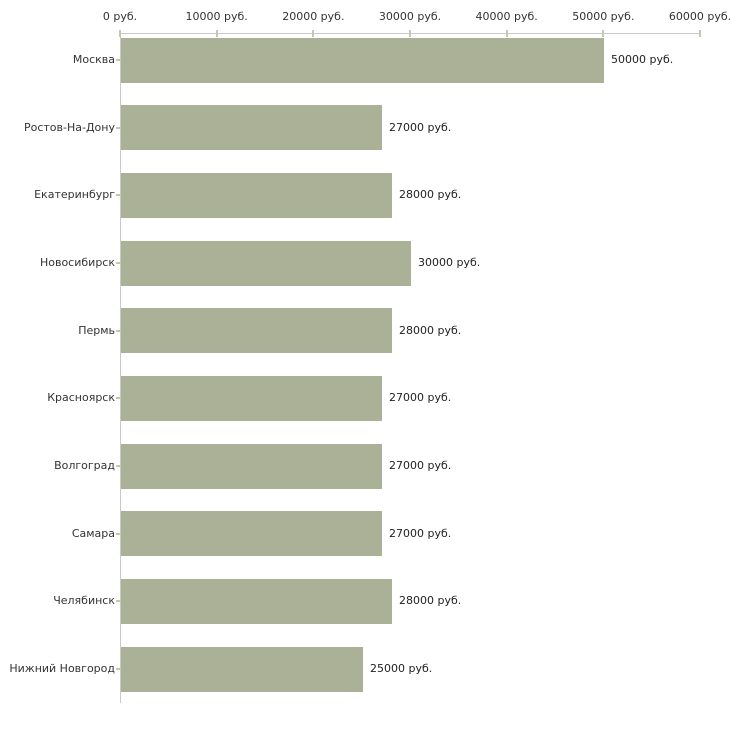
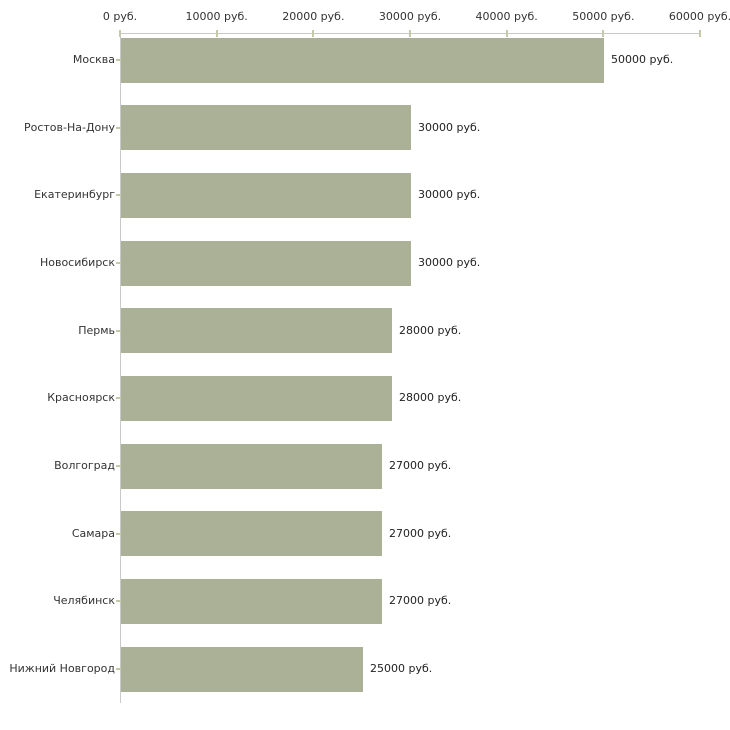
Ростов-На-Дону: 27000 -> 30000
Екатеринбург: 28000 -> 30000
Красноярск: 27000 -> 28000
Челябинск: 28000 -> 27000
